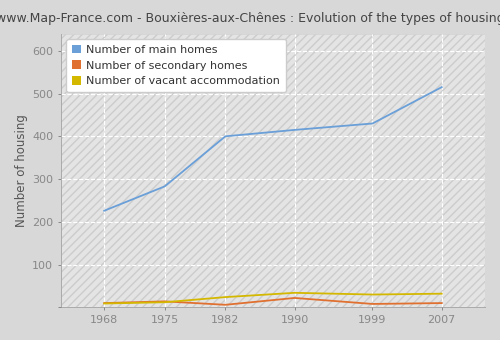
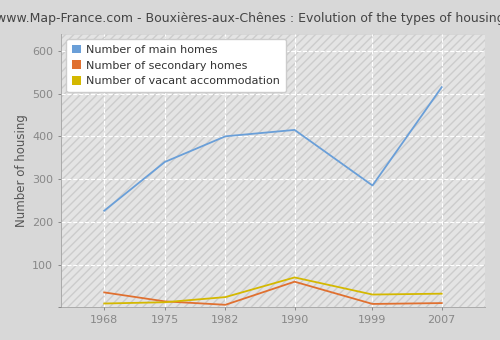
Number of secondary homes/1968: 10 -> 35
Number of main homes/1975: 283 -> 340
Number of secondary homes/1990: 22 -> 60
Number of vacant accommodation/1990: 34 -> 70
Number of main homes/1999: 430 -> 285
